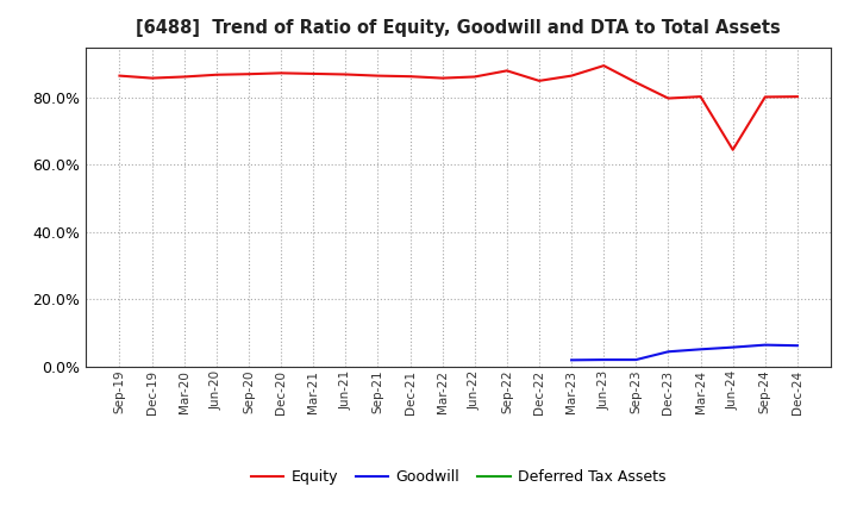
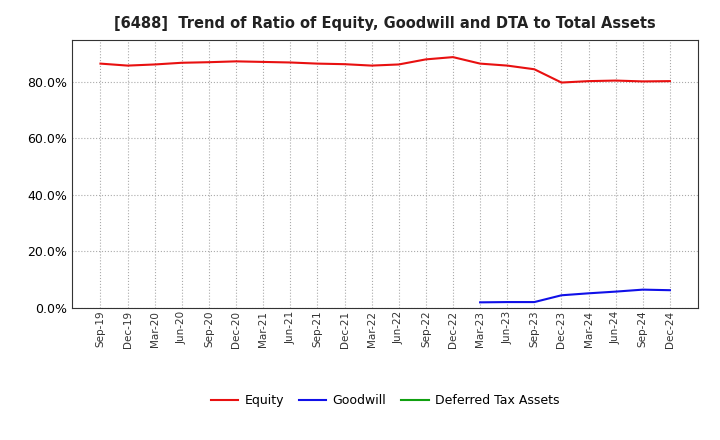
Equity/Dec-22: 85.0% -> 88.8%
Equity/Jun-23: 89.5% -> 85.8%
Equity/Jun-24: 64.5% -> 80.5%
